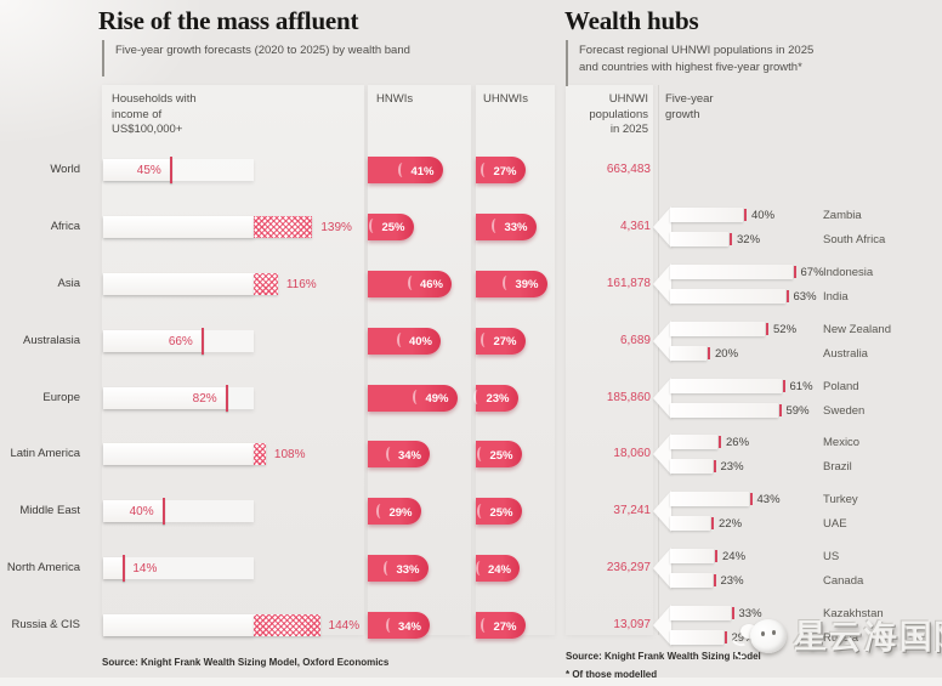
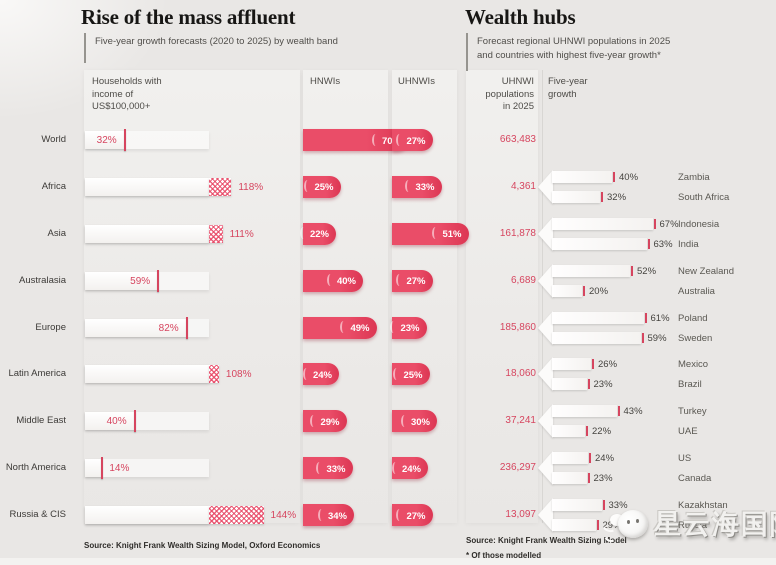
Rise of the mass affluent/Households with income of US$100,000+/World: 45% -> 32%
Rise of the mass affluent/HNWIs/World: 41% -> 70%
Rise of the mass affluent/Households with income of US$100,000+/Africa: 139% -> 118%
Rise of the mass affluent/Households with income of US$100,000+/Asia: 116% -> 111%
Rise of the mass affluent/HNWIs/Asia: 46% -> 22%
Rise of the mass affluent/UHNWIs/Asia: 39% -> 51%
Rise of the mass affluent/Households with income of US$100,000+/Australasia: 66% -> 59%
Rise of the mass affluent/HNWIs/Latin America: 34% -> 24%
Rise of the mass affluent/UHNWIs/Middle East: 25% -> 30%
